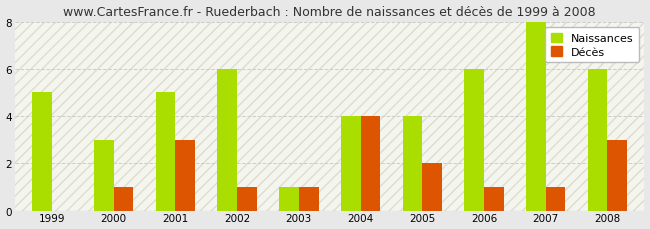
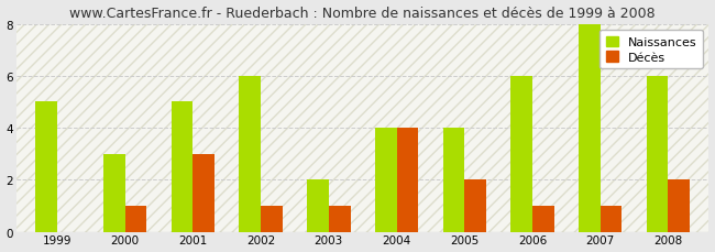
Naissances/2003: 1 -> 2
Décès/2008: 3 -> 2
